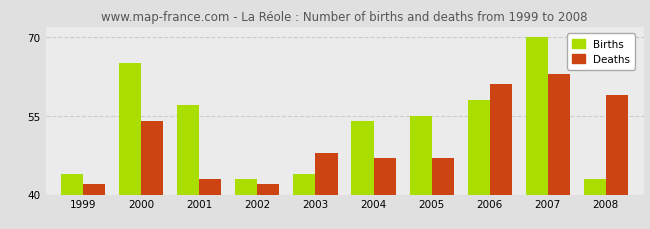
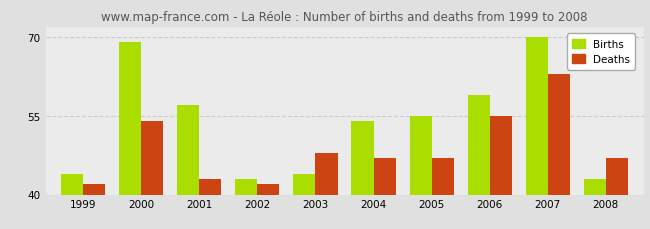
Births/2000: 65 -> 69
Births/2006: 58 -> 59
Deaths/2006: 61 -> 55
Deaths/2008: 59 -> 47
